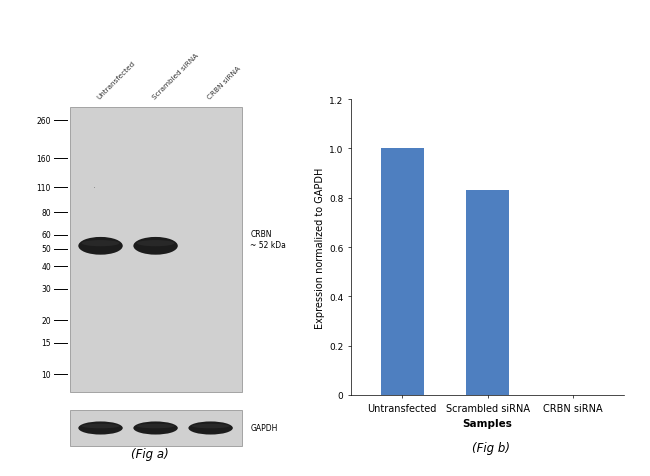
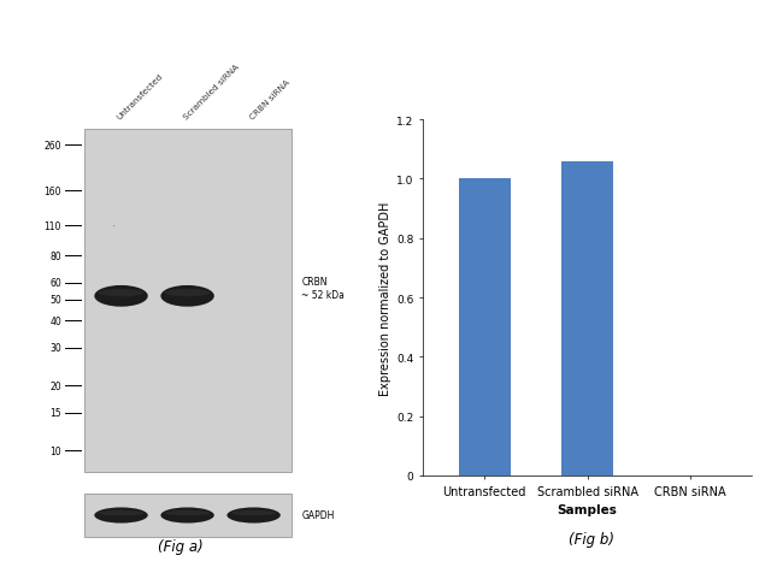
Scrambled siRNA: 0.83 -> 1.06
